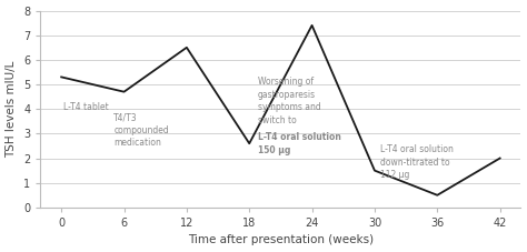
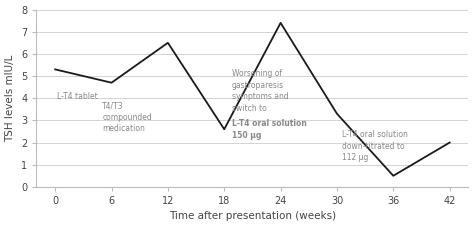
30: 1.5 -> 3.3
